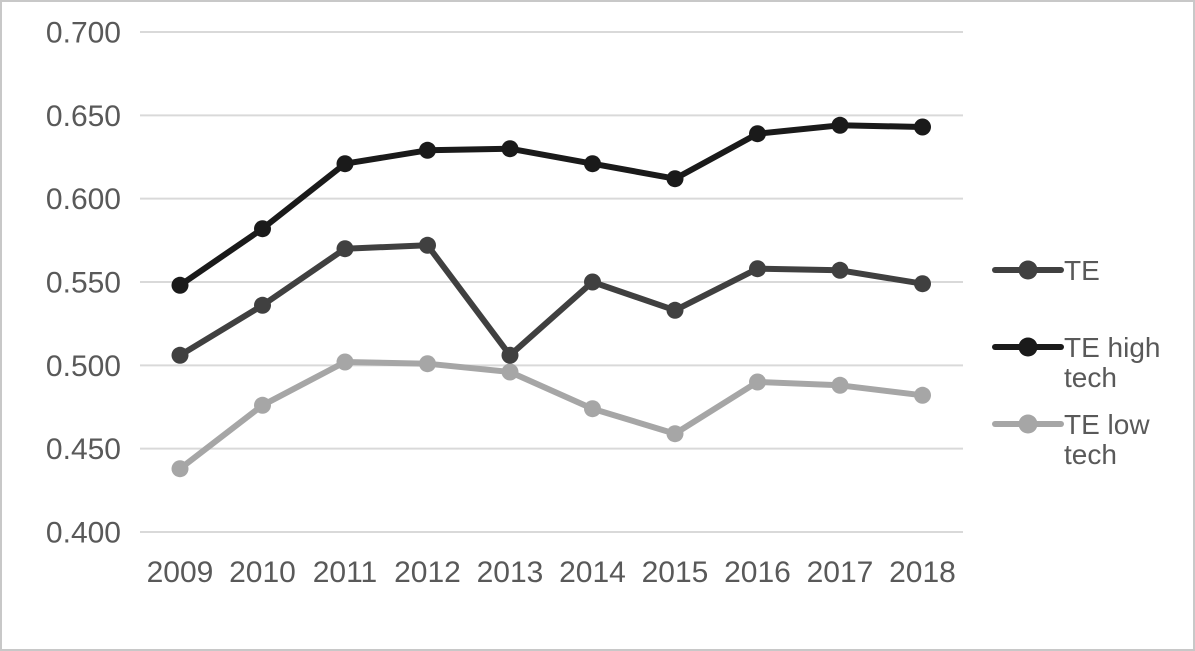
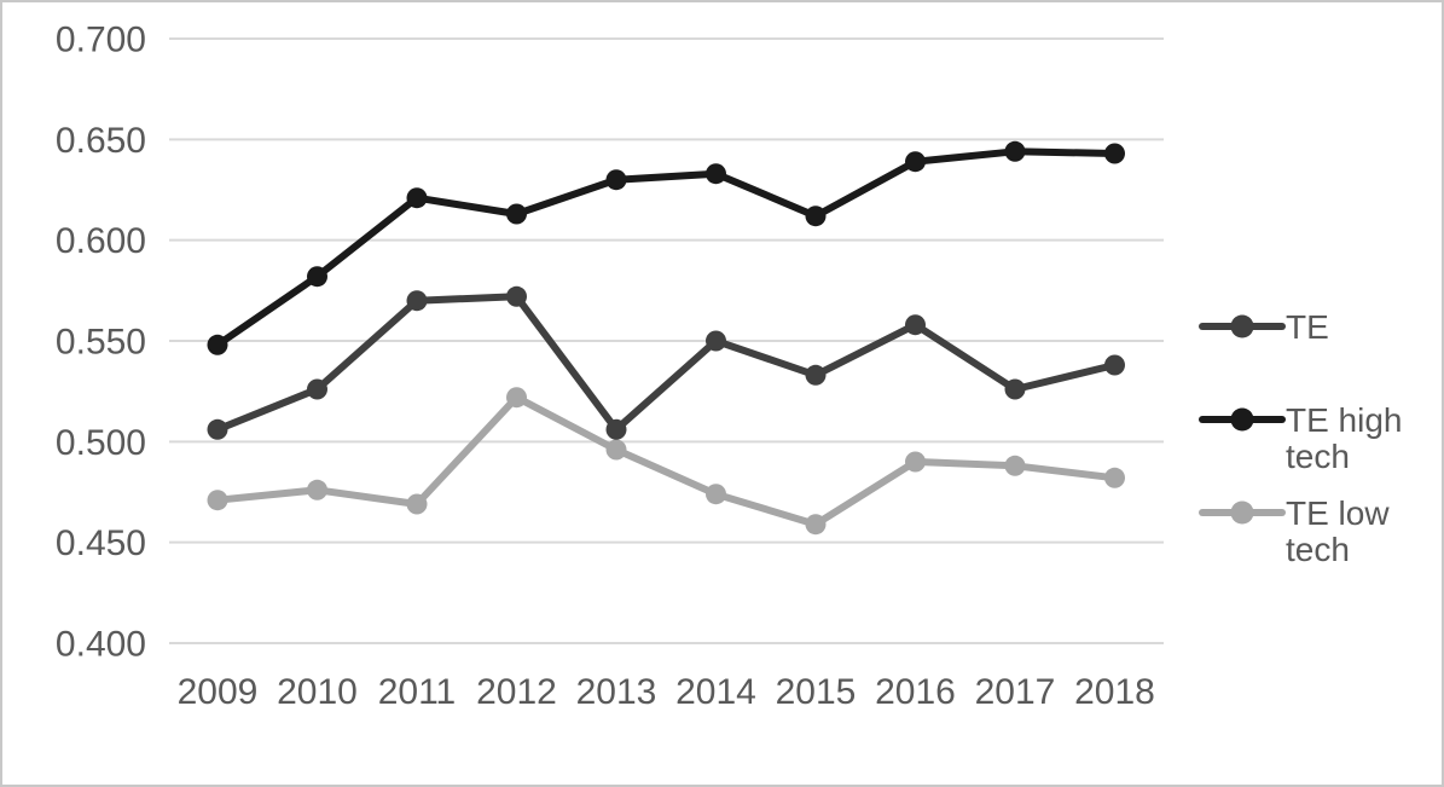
TE low tech/2009: 0.438 -> 0.471
TE/2010: 0.536 -> 0.526
TE low tech/2011: 0.502 -> 0.469
TE high tech/2012: 0.629 -> 0.613
TE low tech/2012: 0.501 -> 0.522
TE high tech/2014: 0.621 -> 0.633
TE/2017: 0.557 -> 0.526
TE/2018: 0.549 -> 0.538
